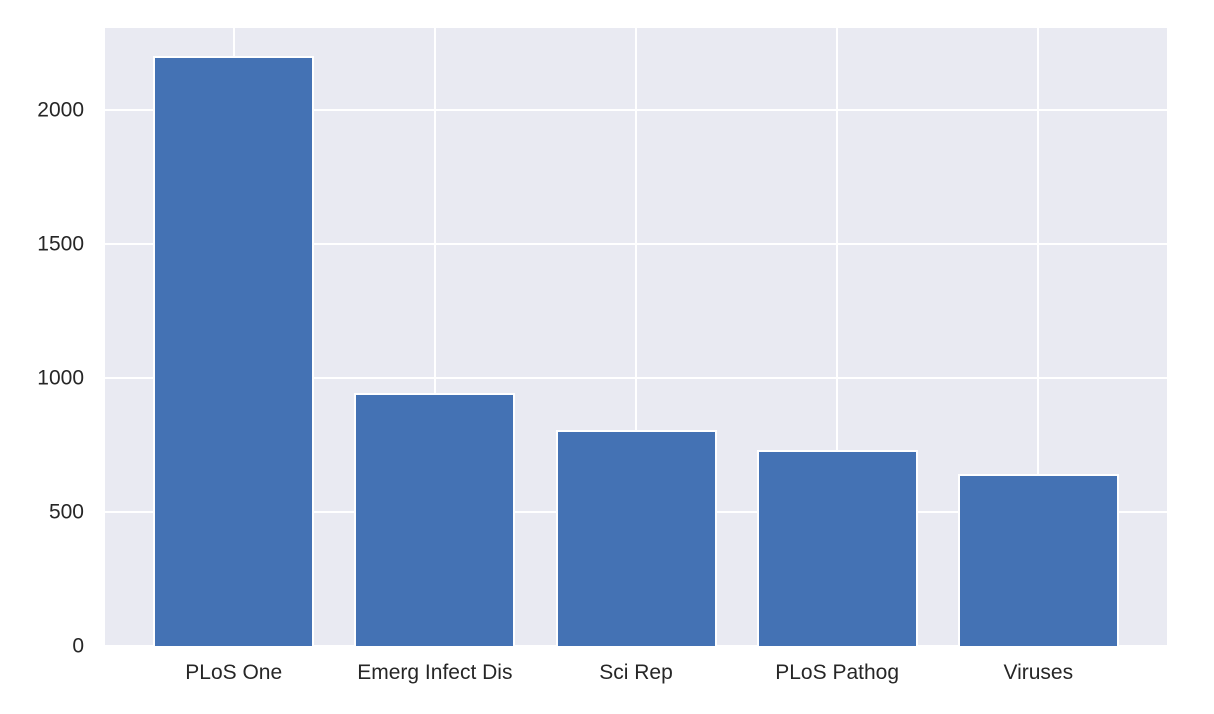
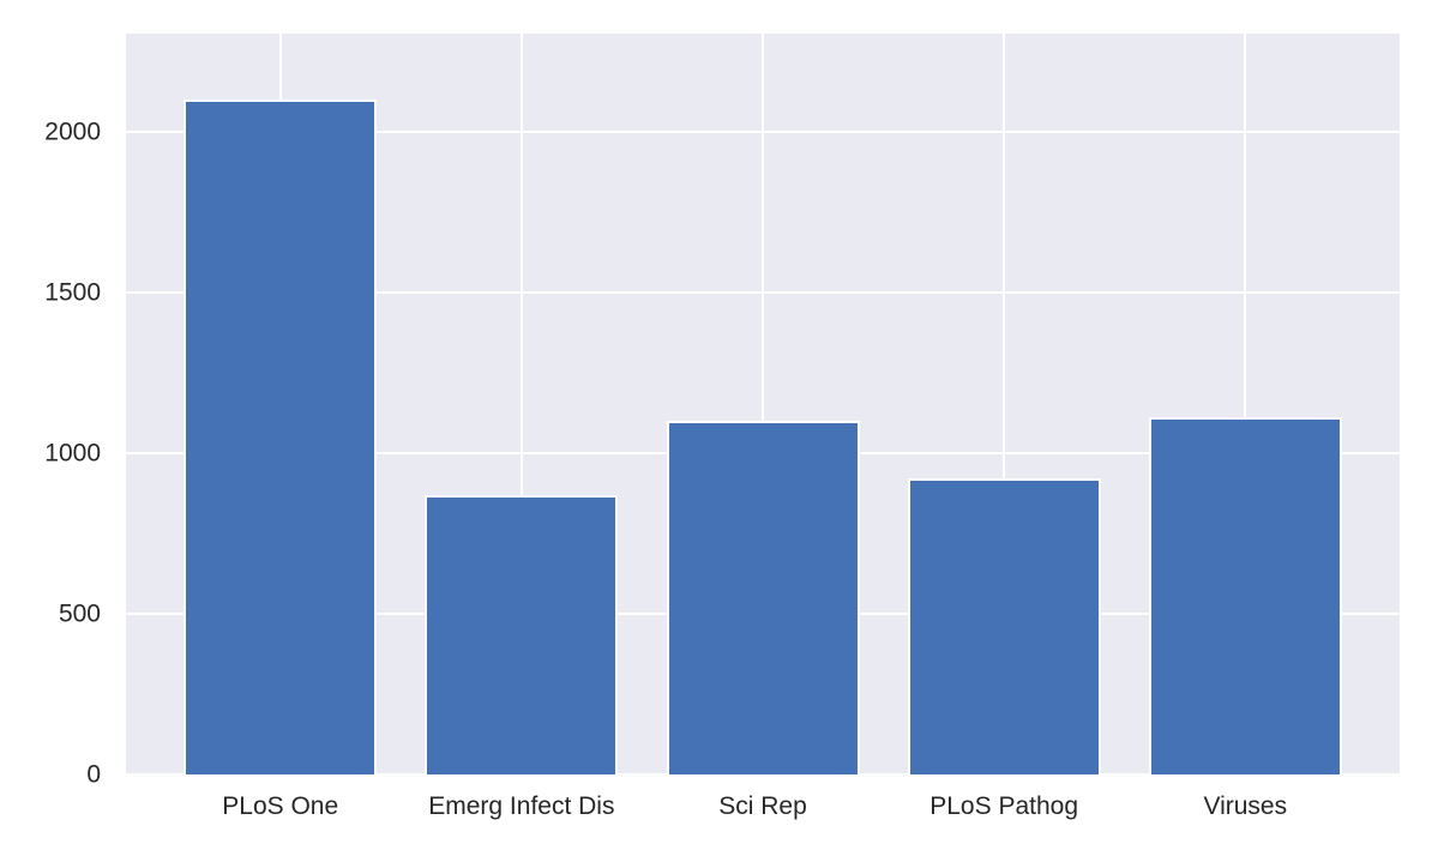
PLoS One: 2200 -> 2100
Emerg Infect Dis: 940 -> 870
Sci Rep: 800 -> 1100
PLoS Pathog: 730 -> 920
Viruses: 640 -> 1110
